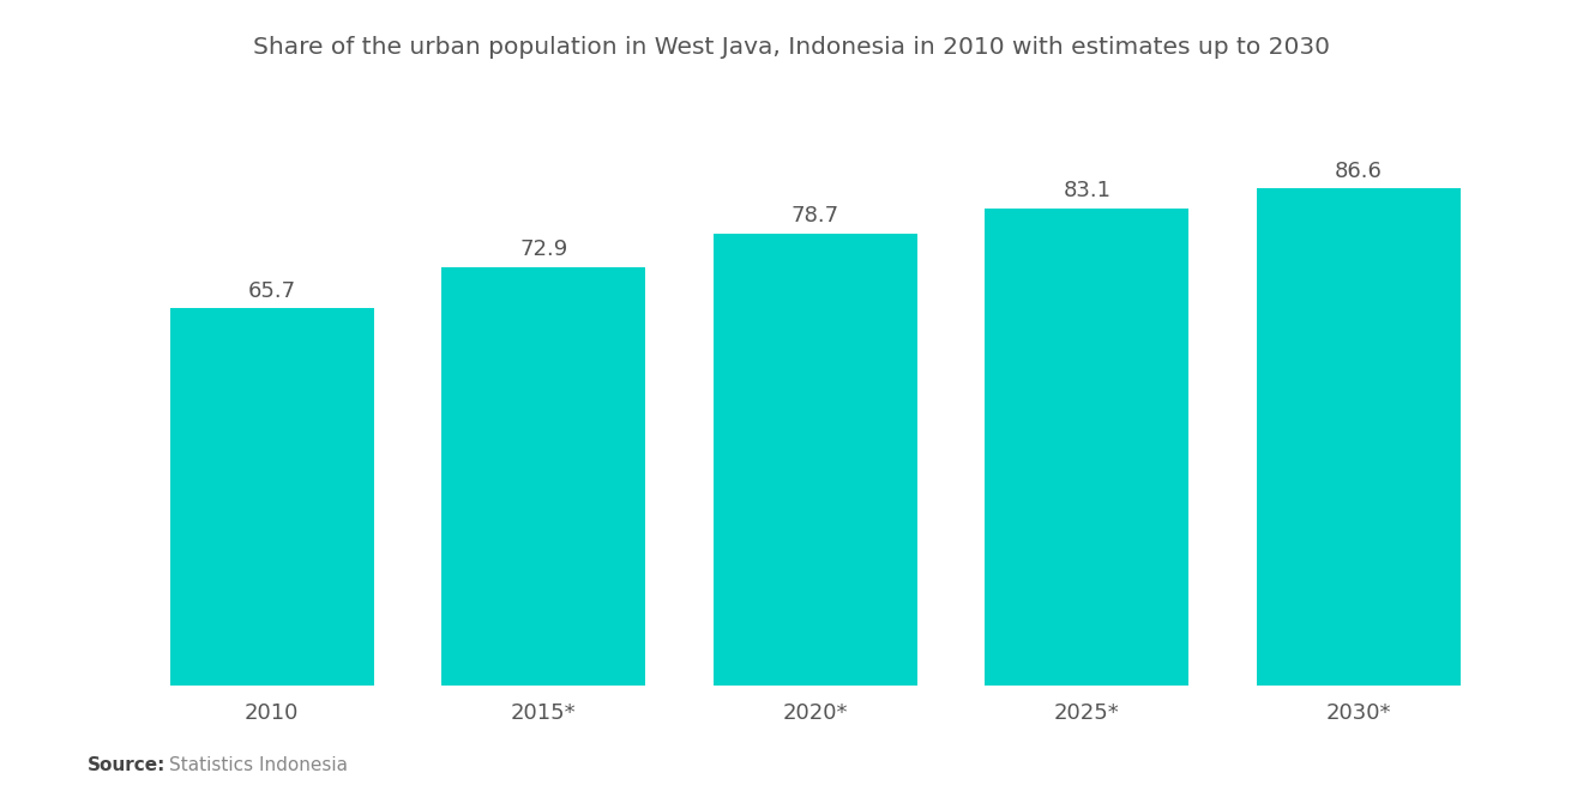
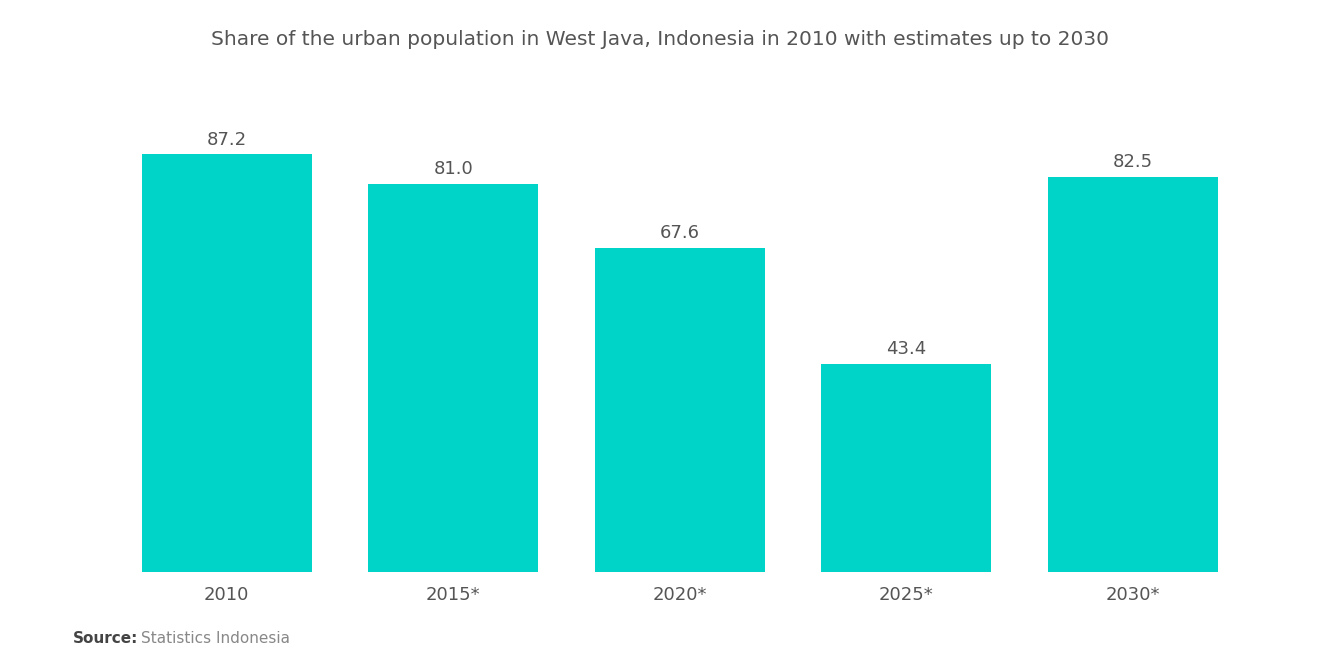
2010: 65.7 -> 87.2
2015*: 72.9 -> 81.0
2020*: 78.7 -> 67.6
2025*: 83.1 -> 43.4
2030*: 86.6 -> 82.5
